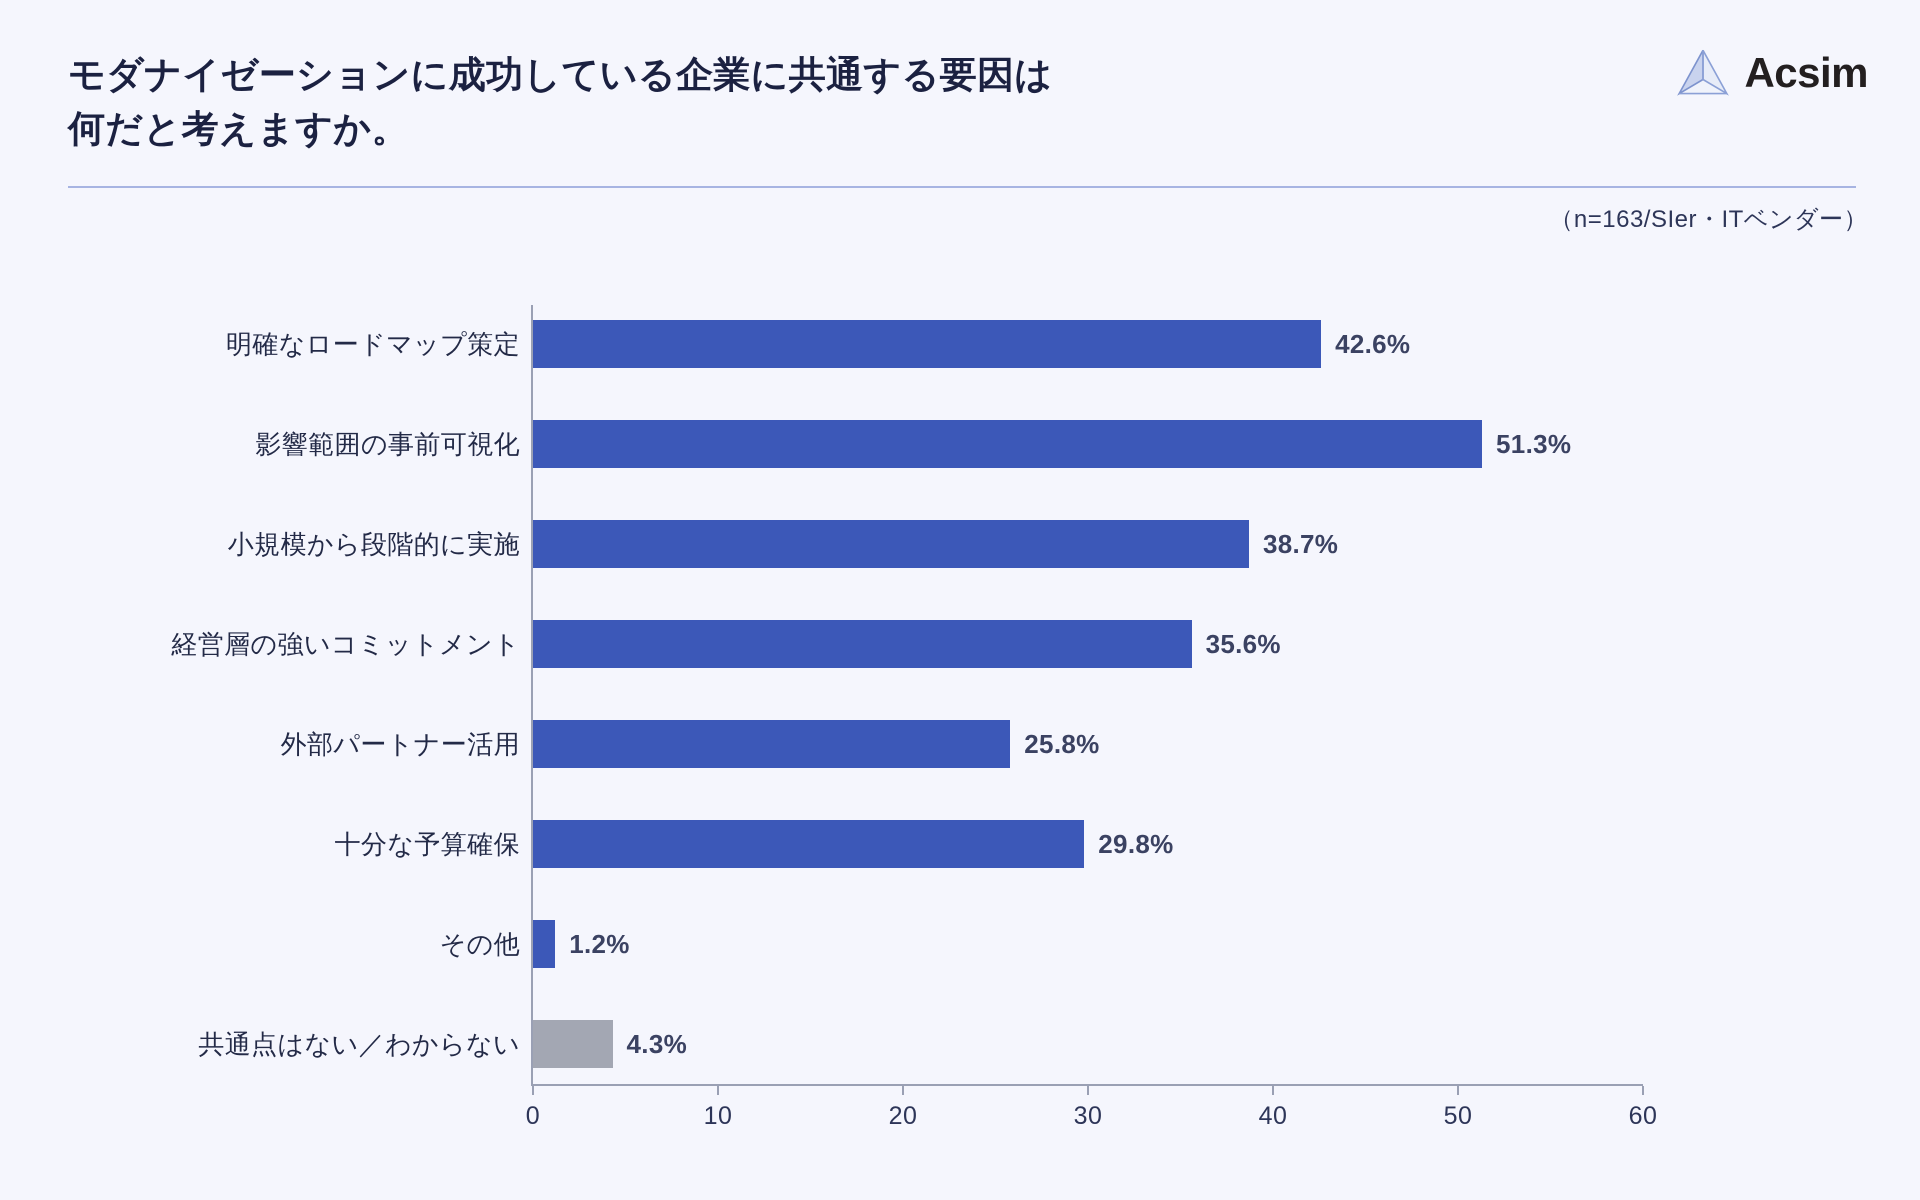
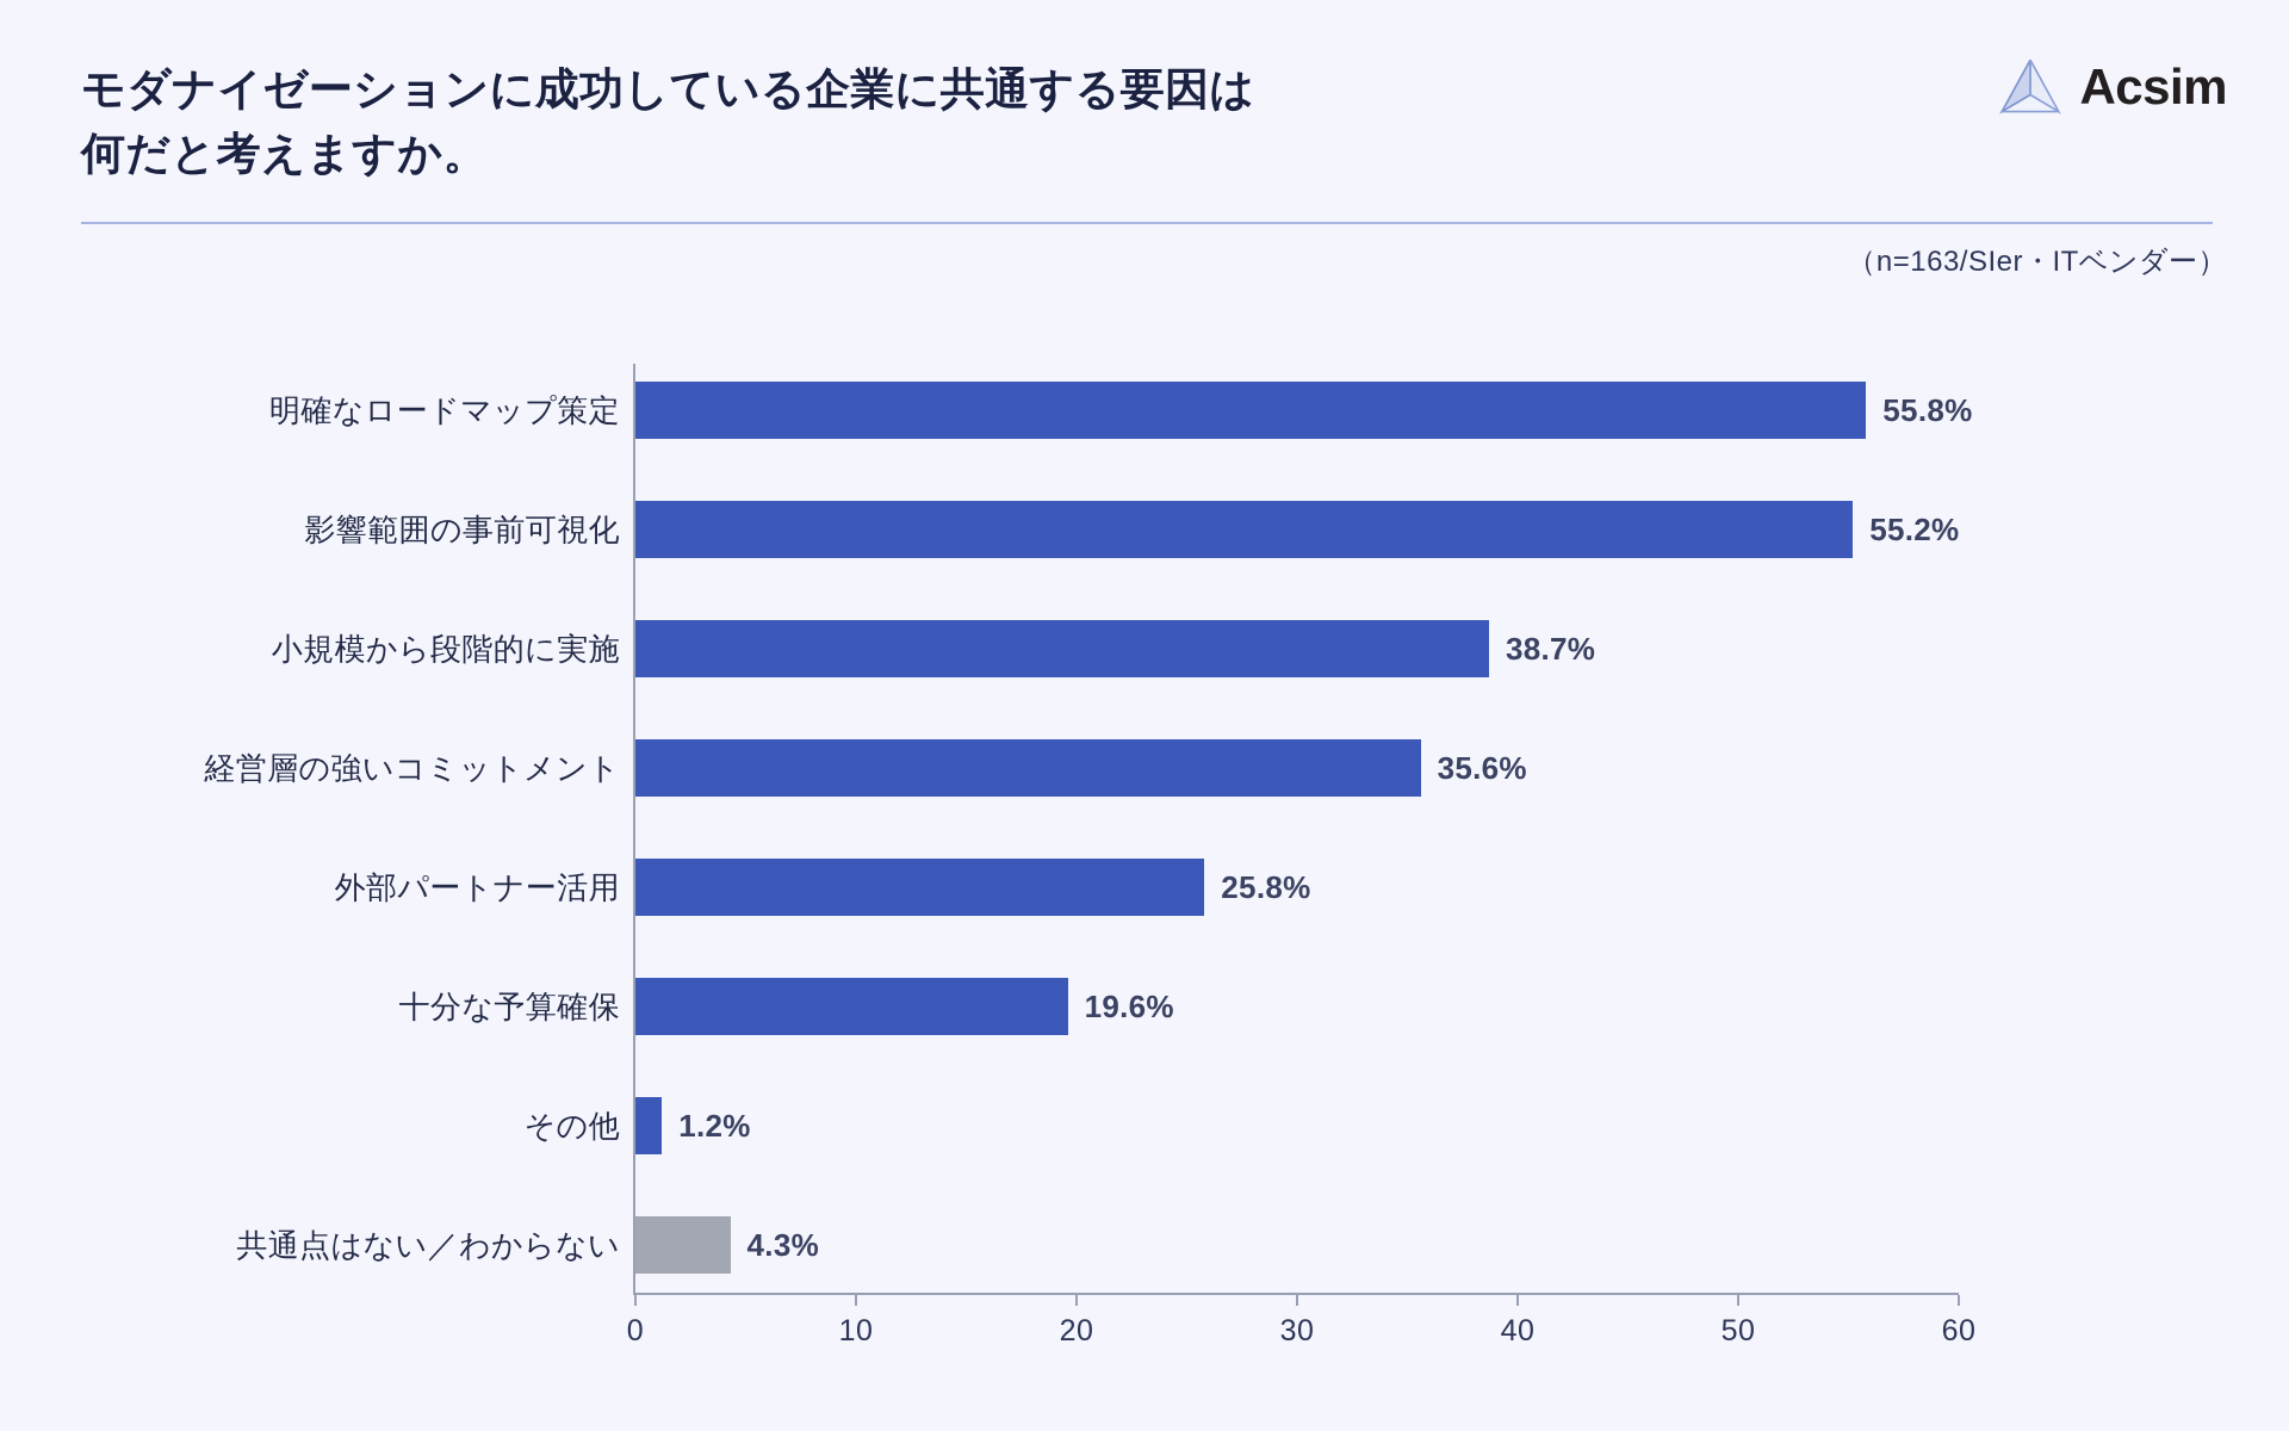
明確なロードマップ策定: 42.6% -> 55.8%
影響範囲の事前可視化: 51.3% -> 55.2%
十分な予算確保: 29.8% -> 19.6%
